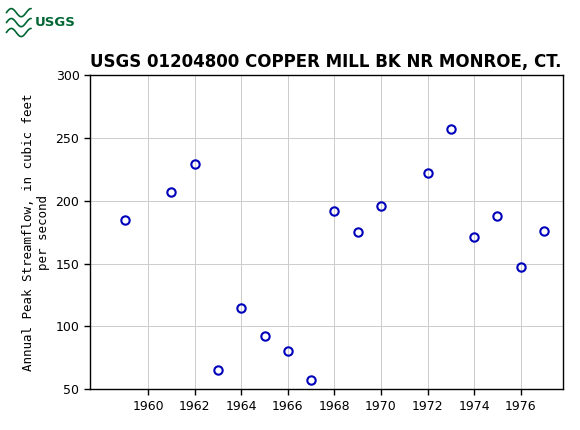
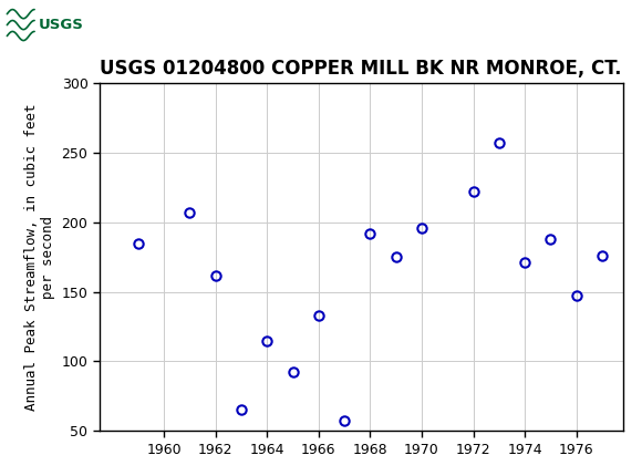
USGS 01204800 COPPER MILL BK NR MONROE, CT./1962: 229 -> 162
USGS 01204800 COPPER MILL BK NR MONROE, CT./1966: 80 -> 133
